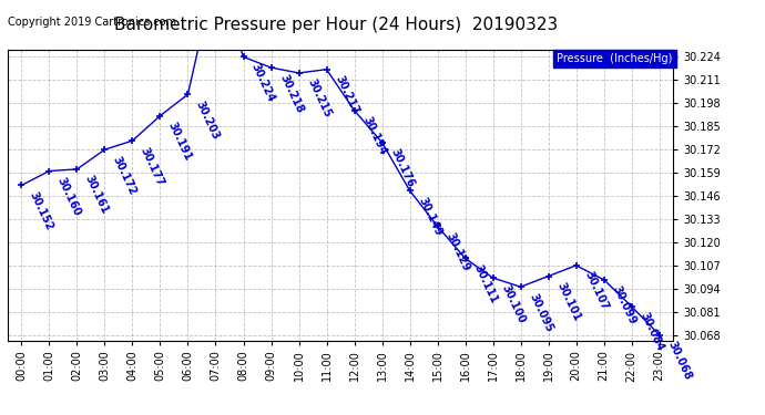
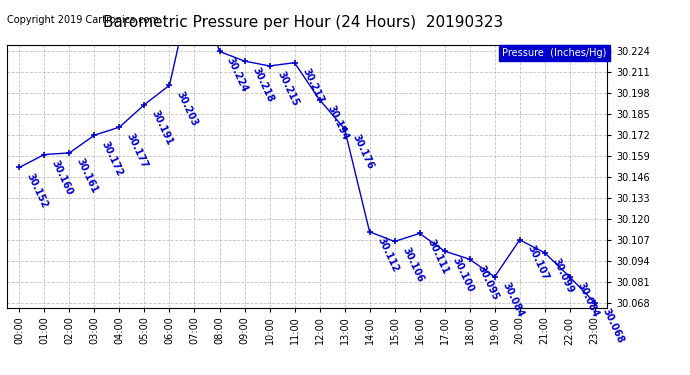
14:00: 30.149 -> 30.112
15:00: 30.129 -> 30.106
19:00: 30.101 -> 30.084
